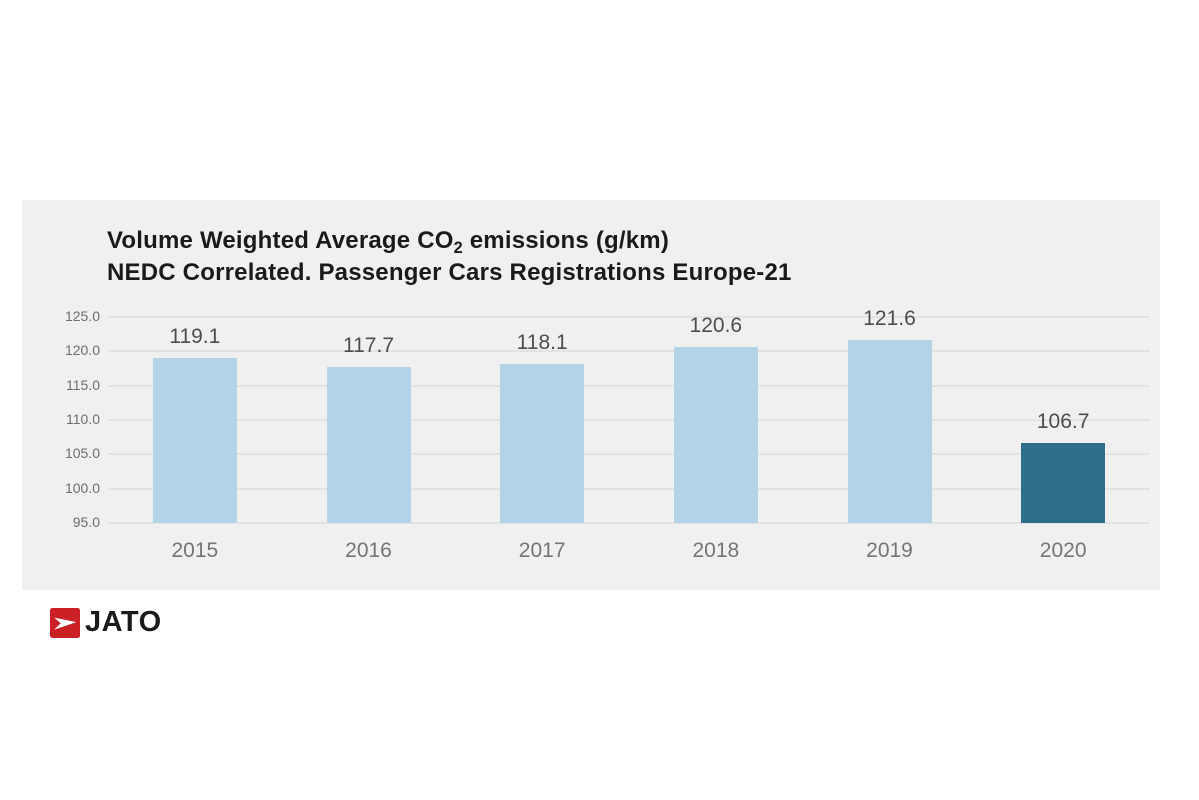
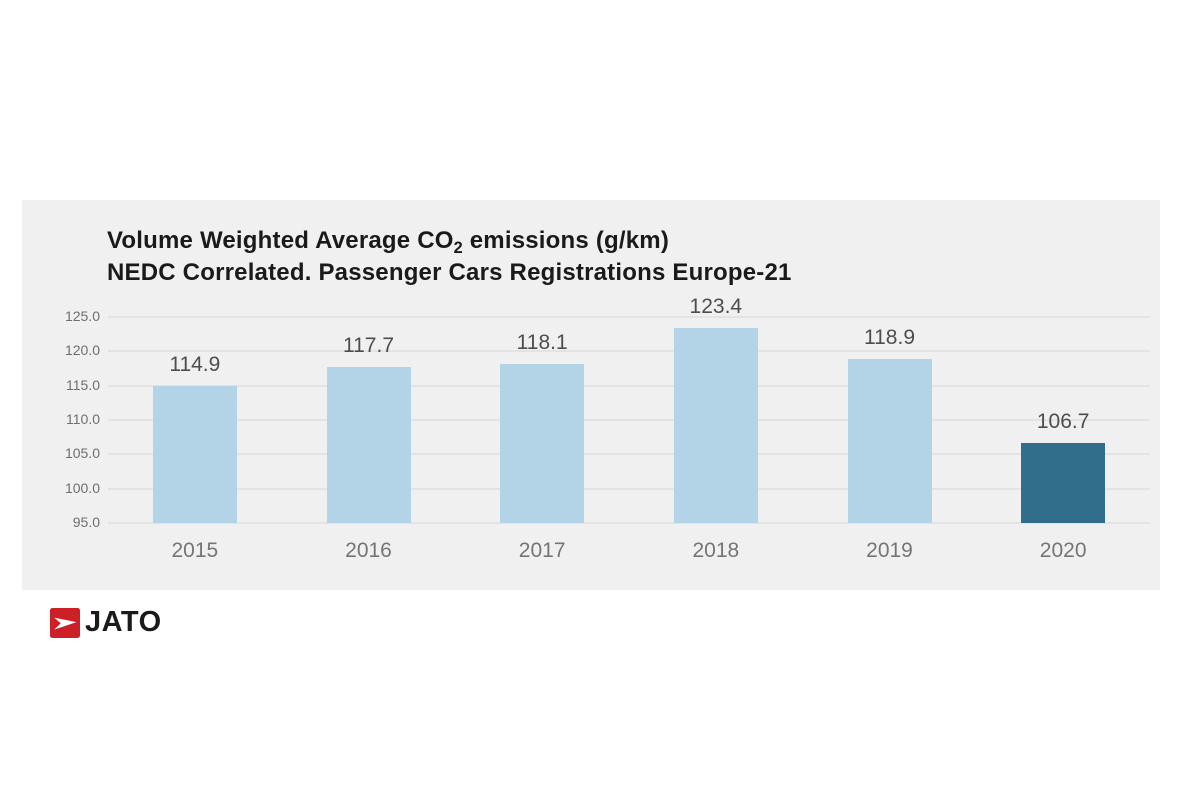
2015: 119.1 -> 114.9
2018: 120.6 -> 123.4
2019: 121.6 -> 118.9
